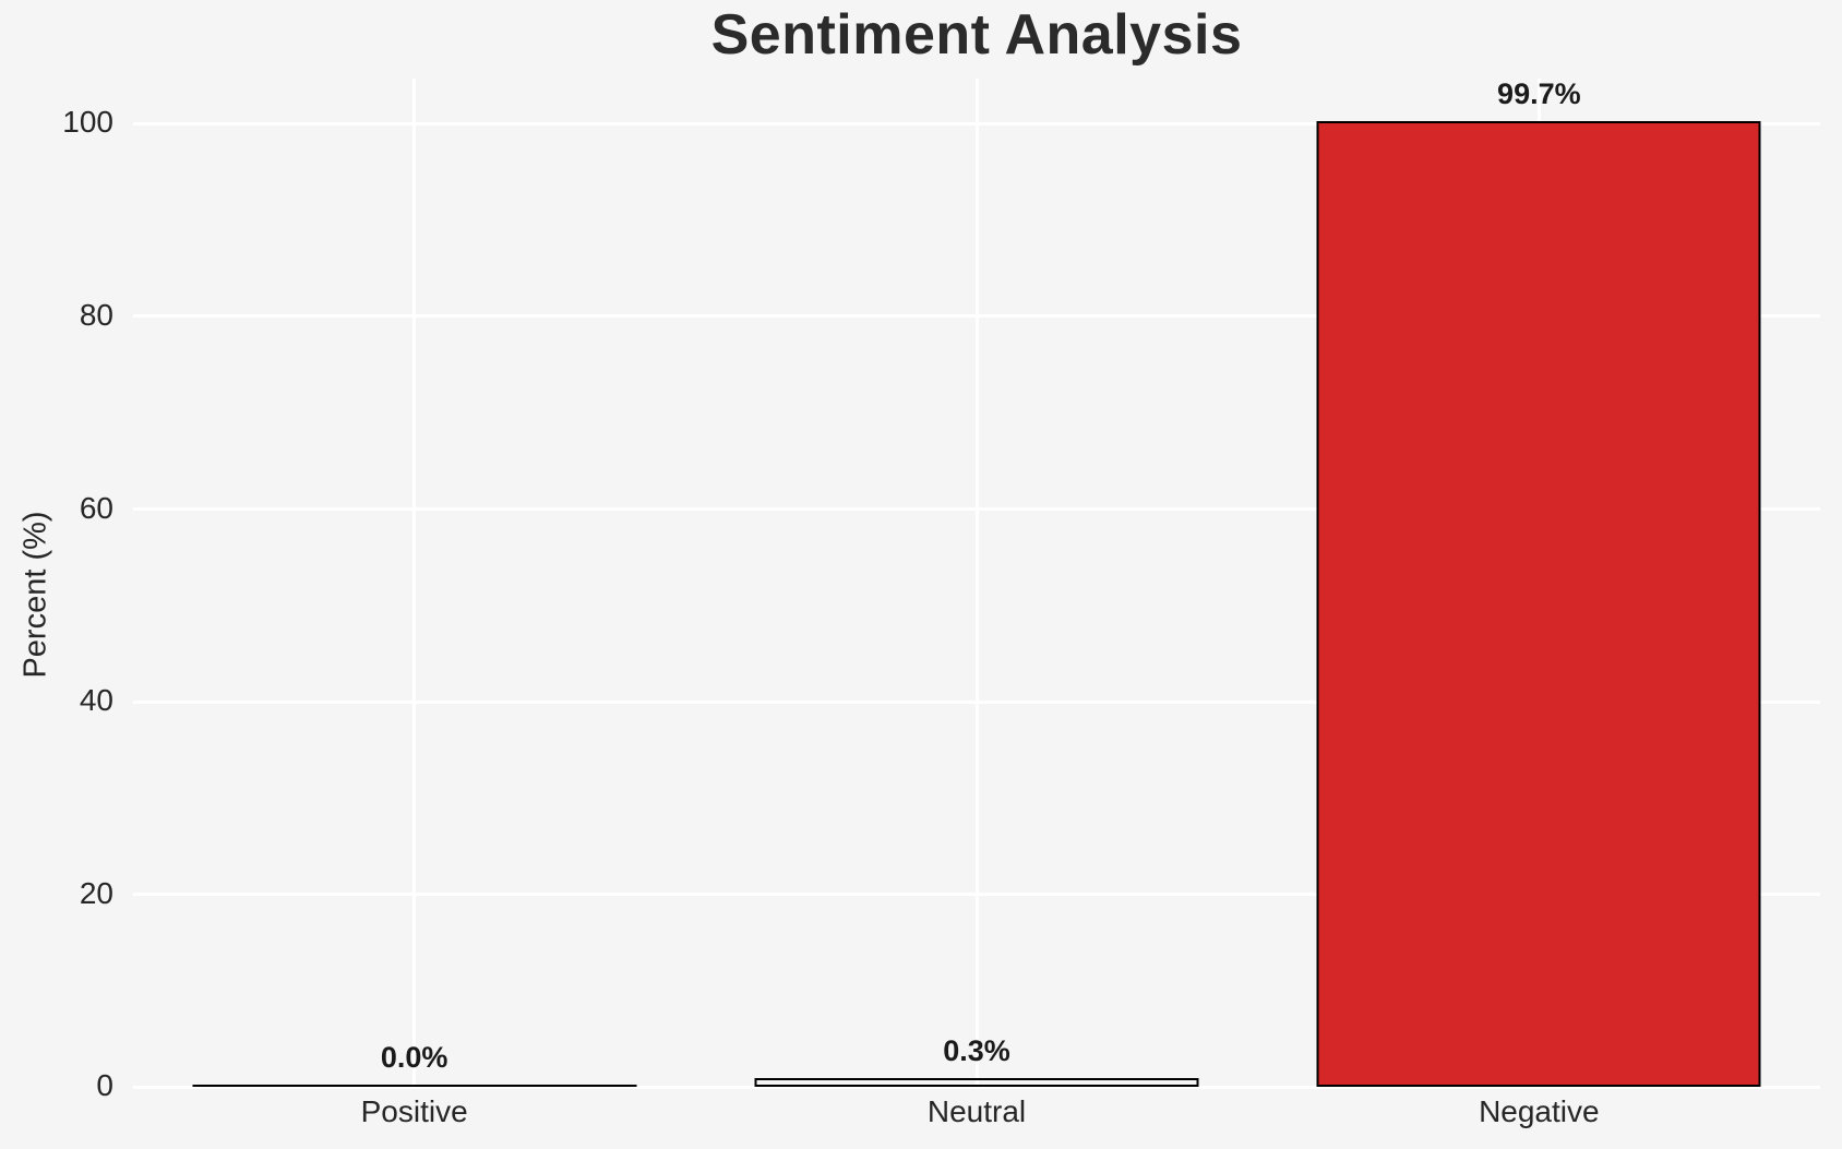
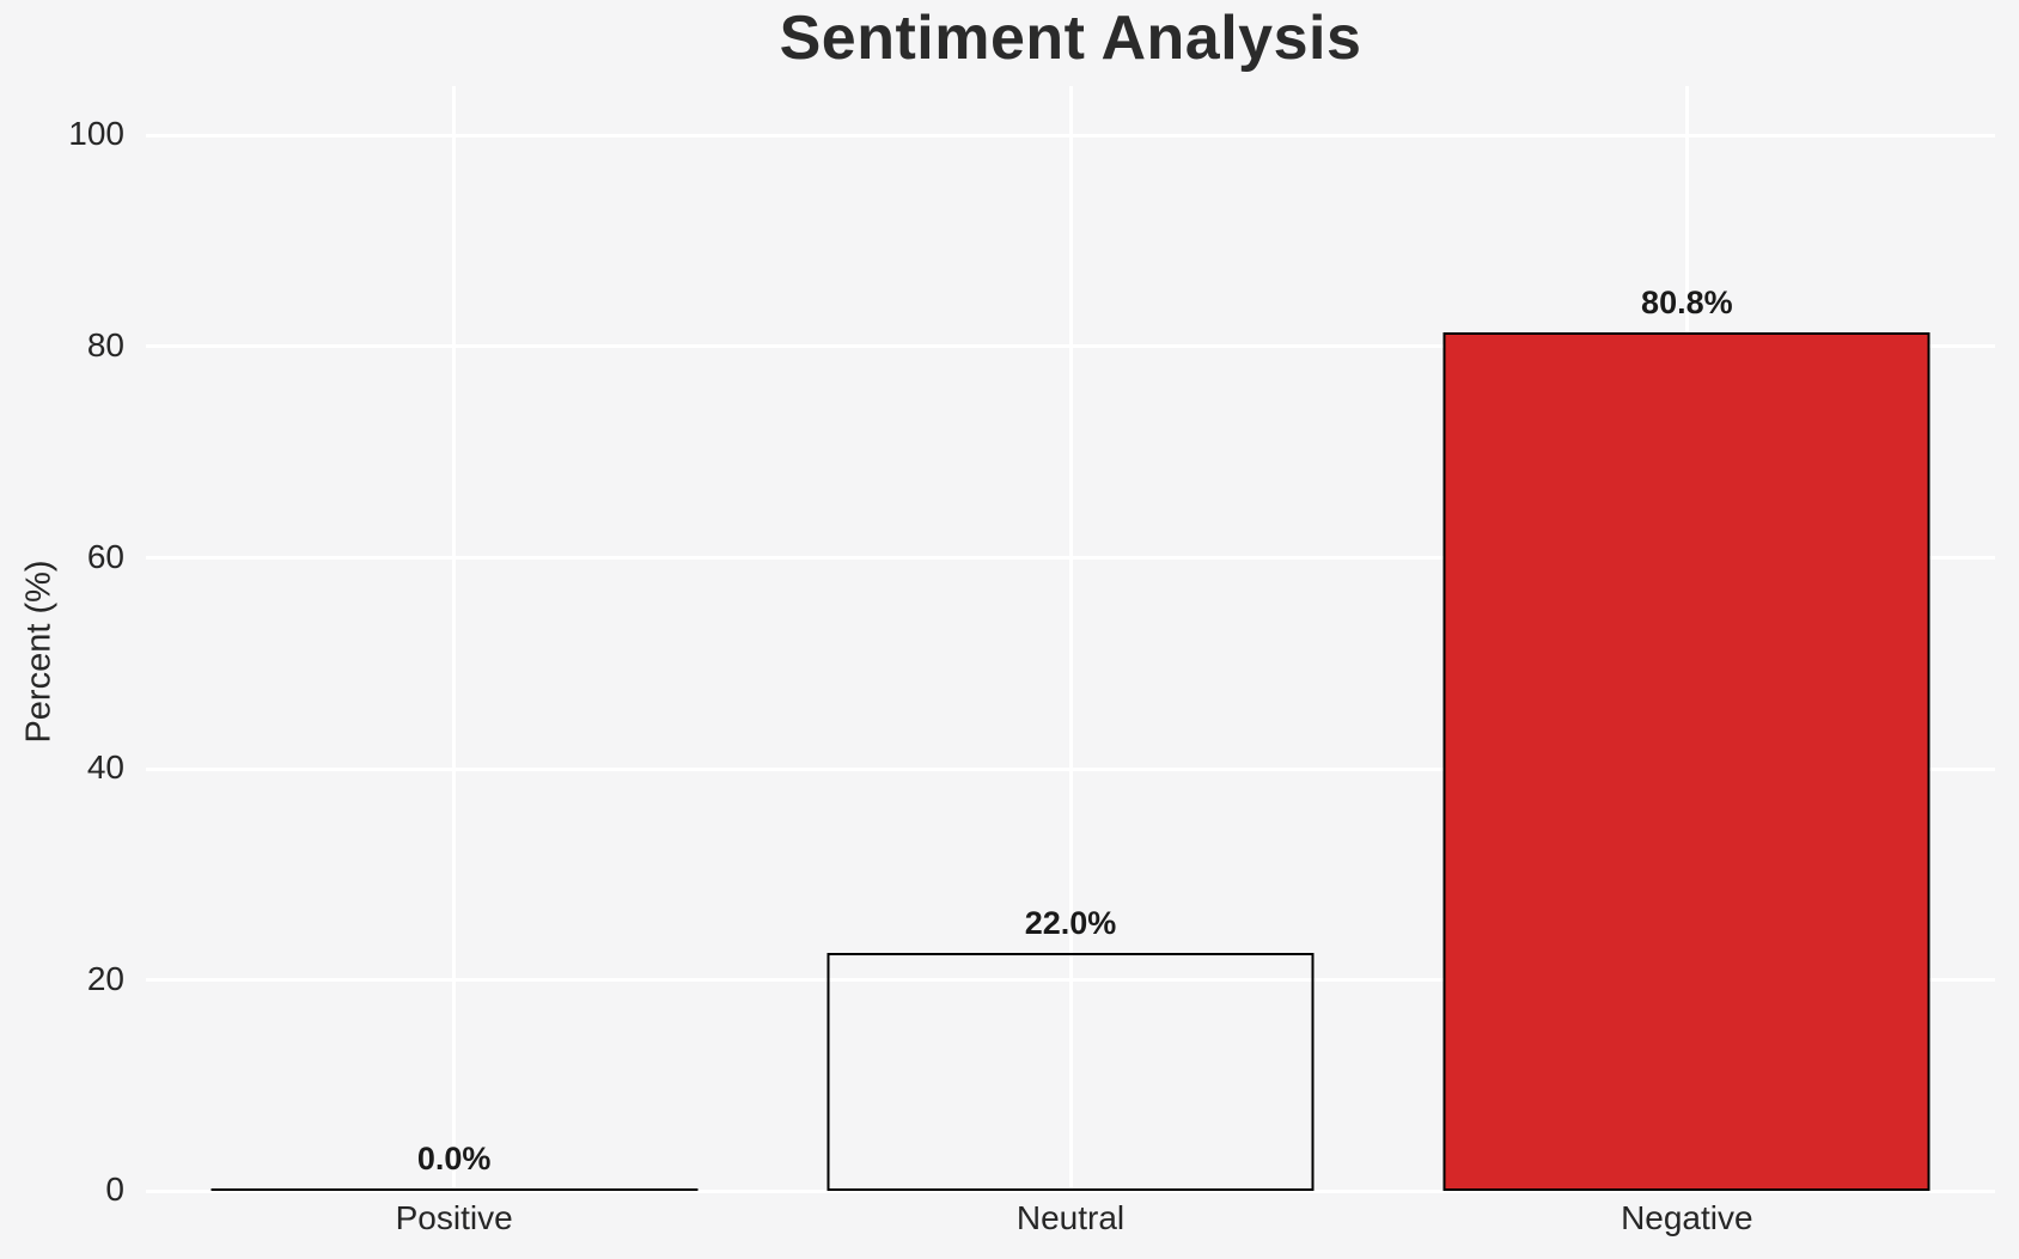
Neutral: 0.3% -> 22.0%
Negative: 99.7% -> 80.8%
